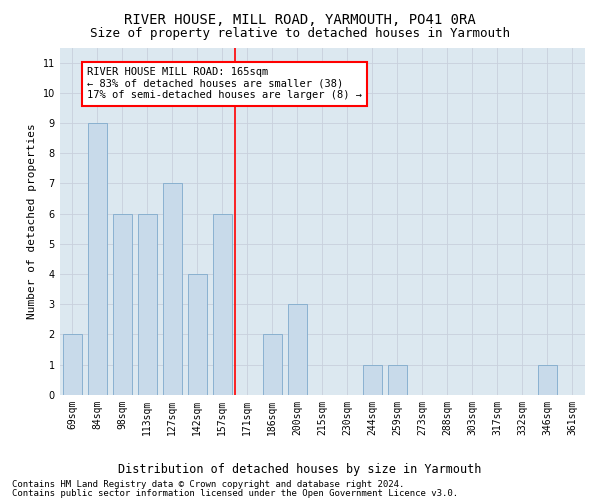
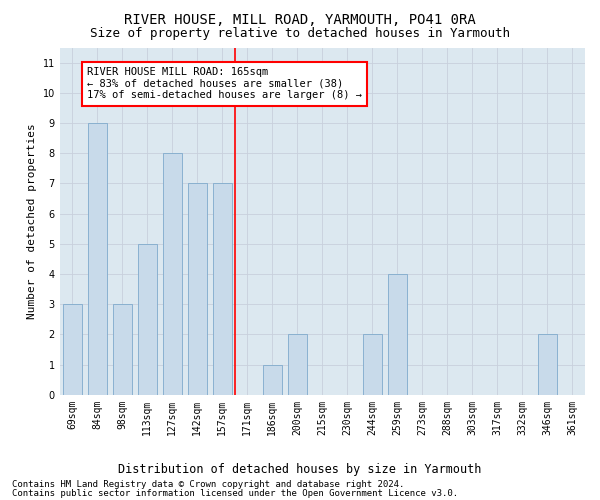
69sqm: 2 -> 3
98sqm: 6 -> 3
113sqm: 6 -> 5
127sqm: 7 -> 8
142sqm: 4 -> 7
157sqm: 6 -> 7
186sqm: 2 -> 1
200sqm: 3 -> 2
244sqm: 1 -> 2
259sqm: 1 -> 4
346sqm: 1 -> 2
